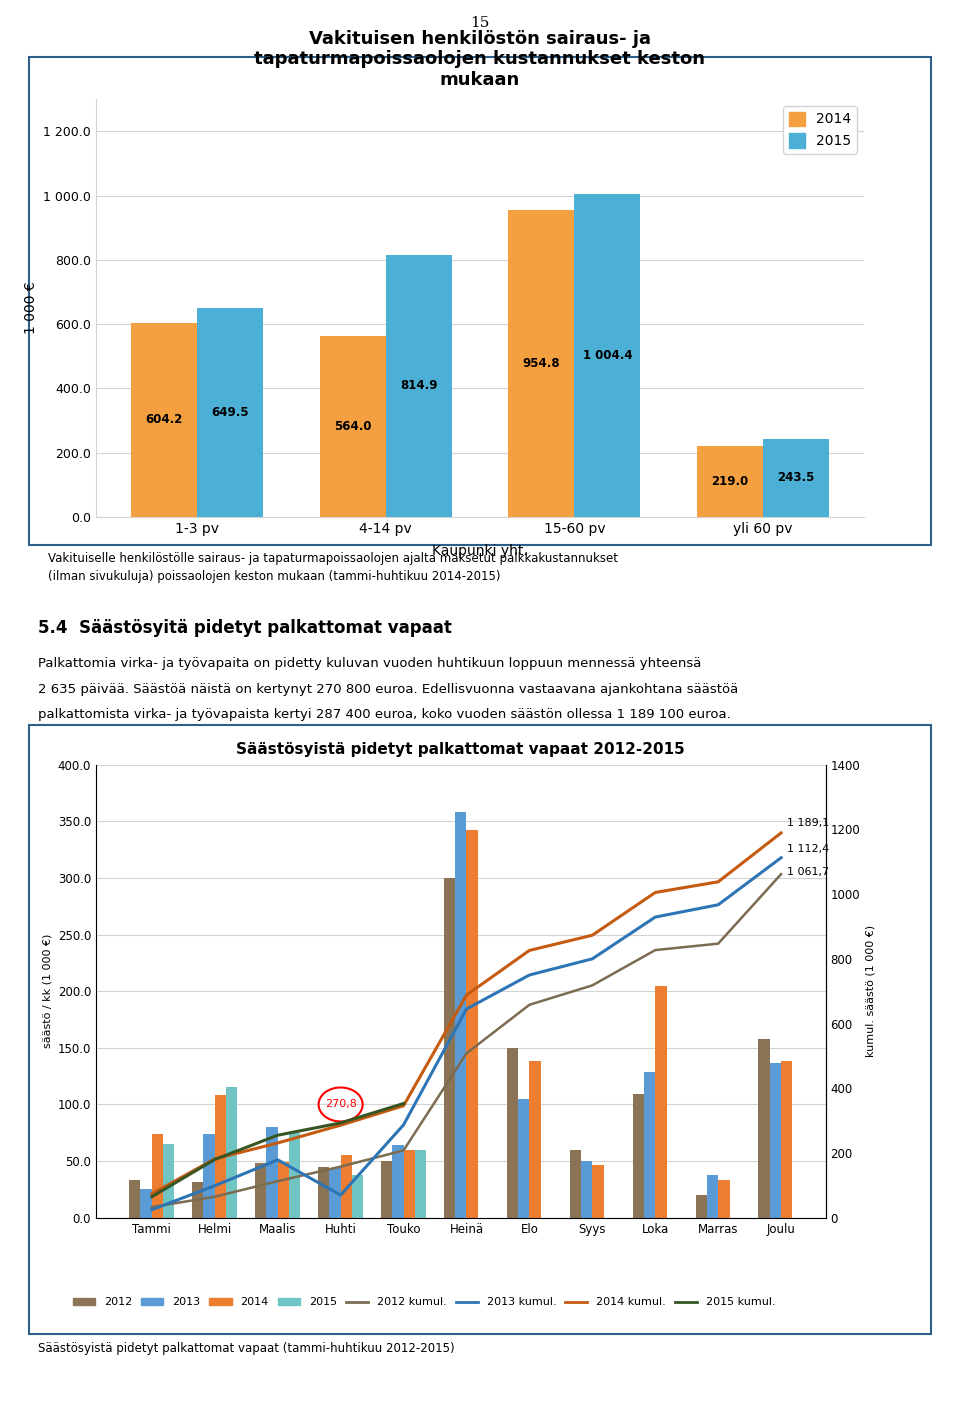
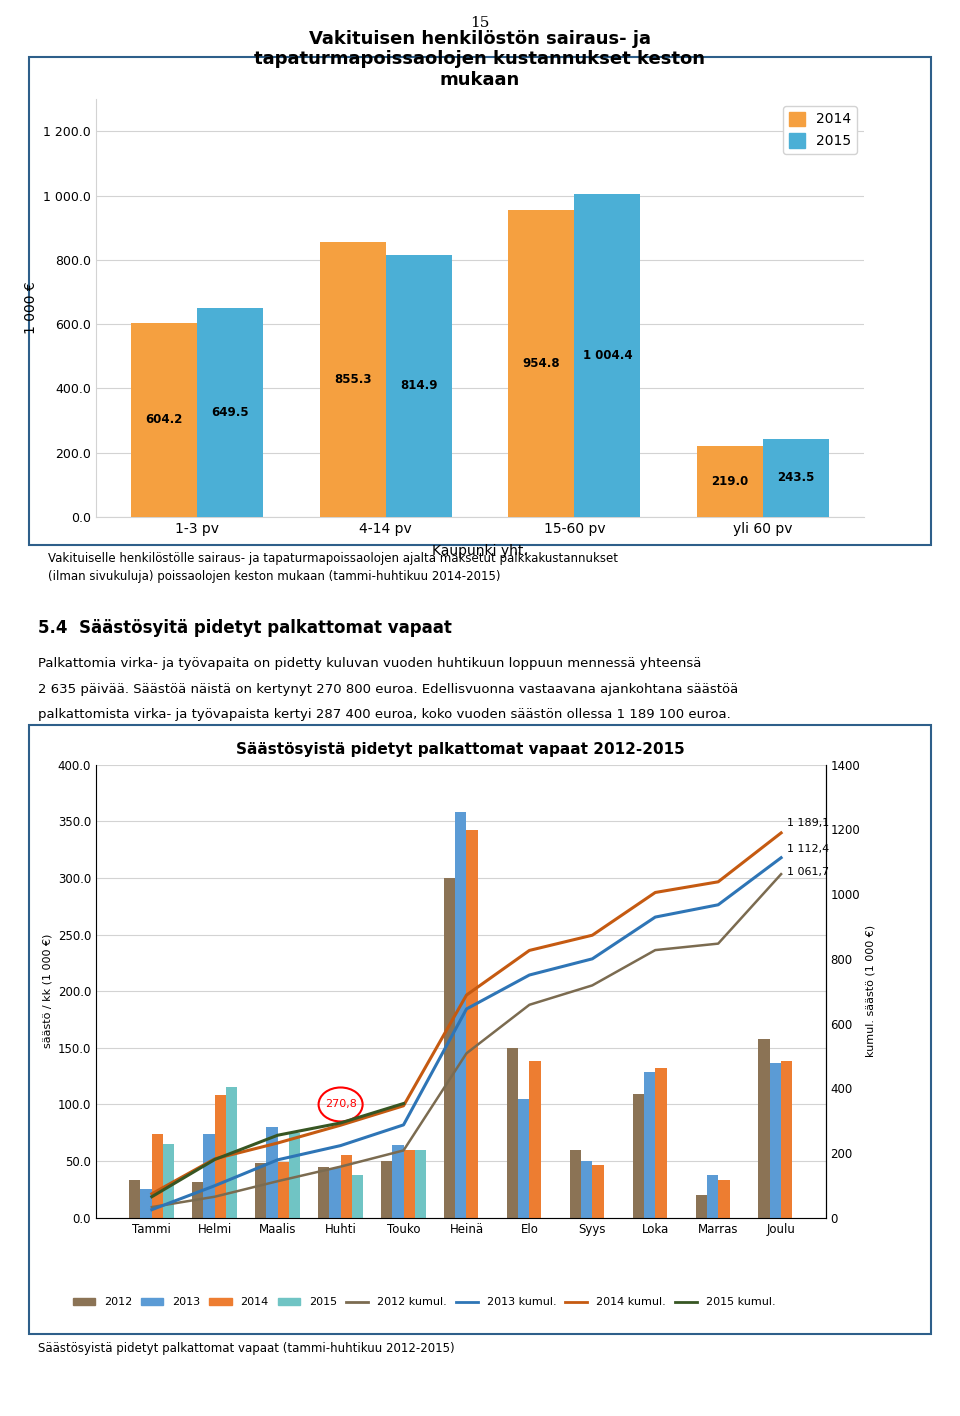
2014/4-14 pv: 564.0 -> 855.3
Säästösyistä pidetyt palkattomat vapaat 2012-2015/2013 kumul./Huhti: 70 -> 223
Säästösyistä pidetyt palkattomat vapaat 2012-2015/2014/Loka: 205 -> 132
